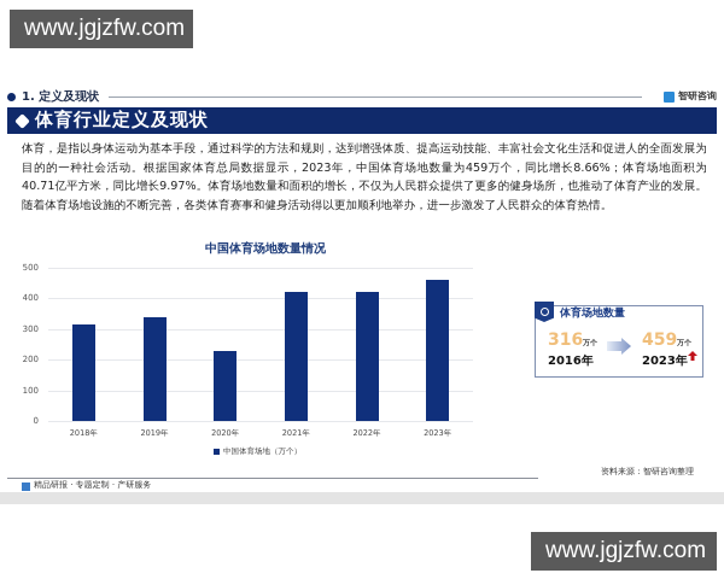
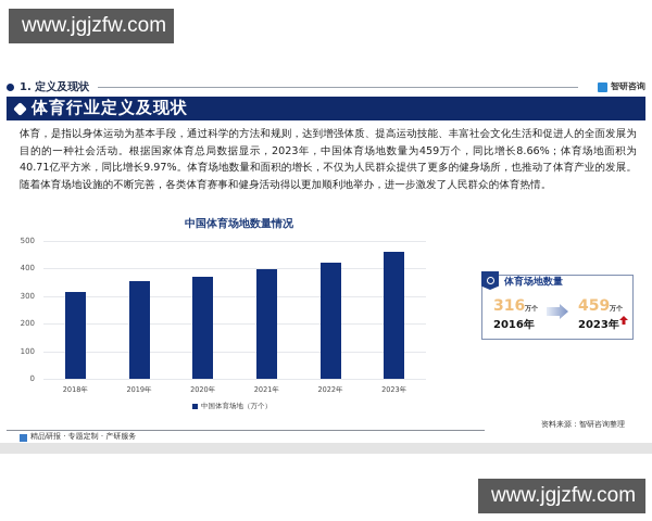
2019年: 340 -> 360
2020年: 230 -> 370
2021年: 420 -> 400
